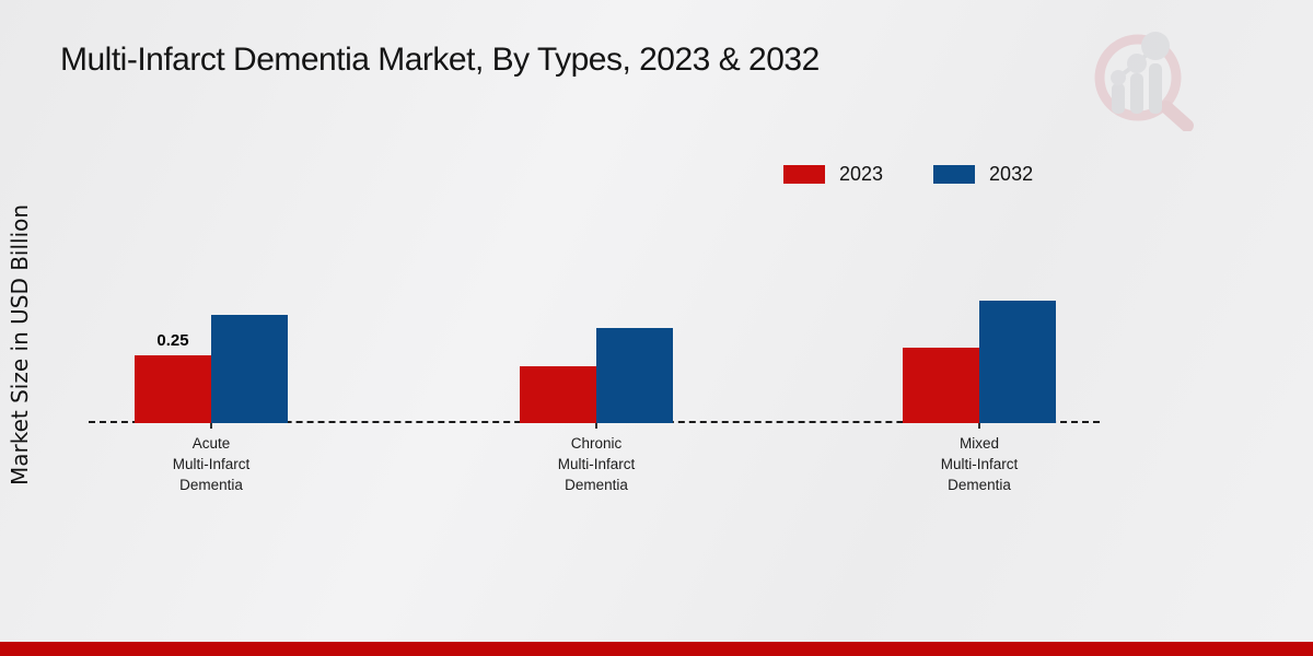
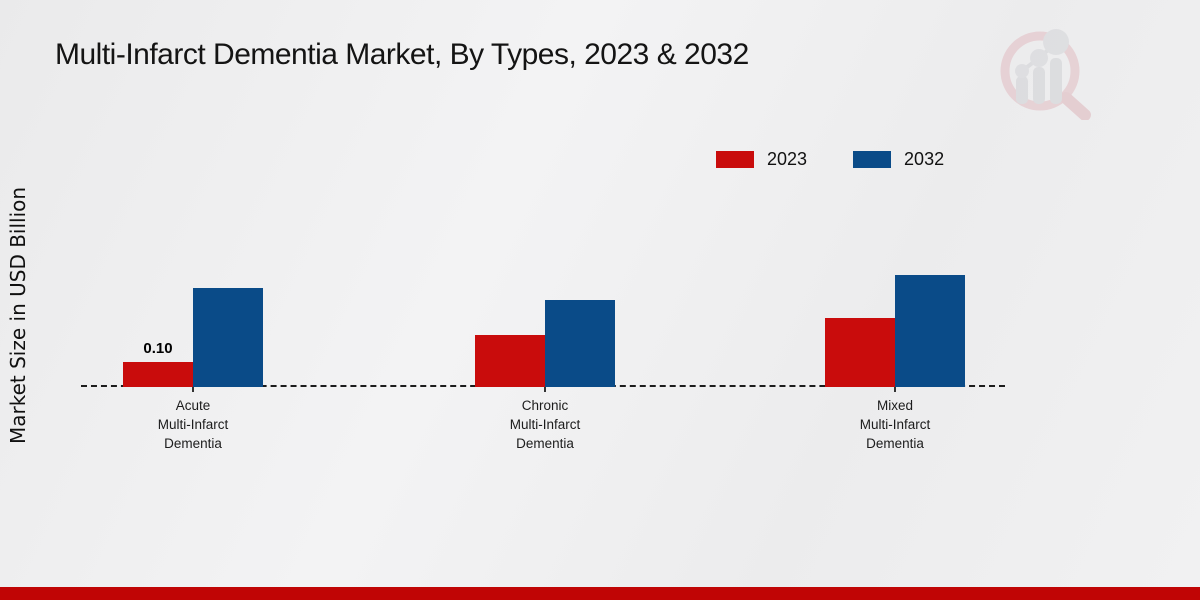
2023/Acute Multi-Infarct Dementia: 0.25 -> 0.10
